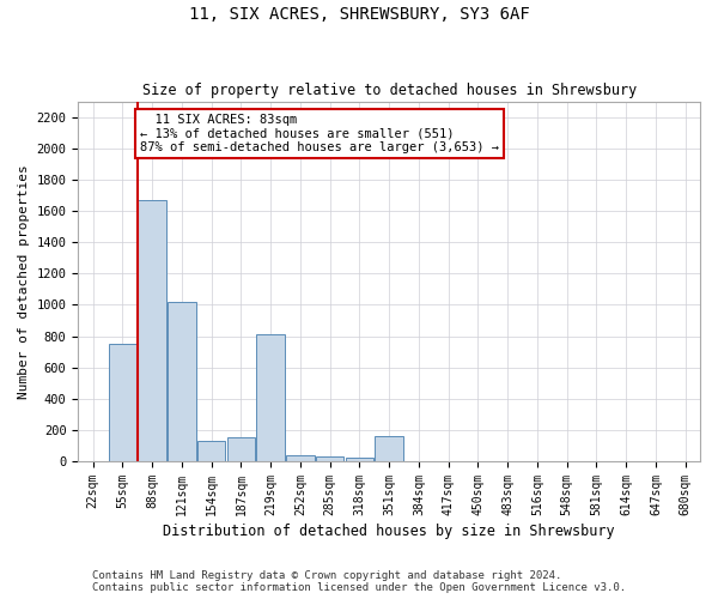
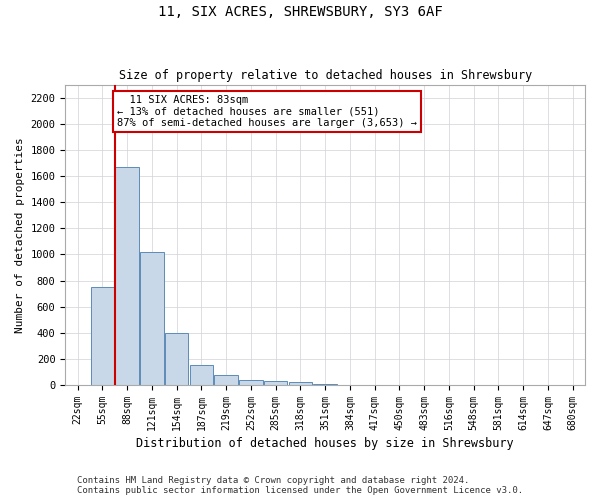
154sqm: 130 -> 400
219sqm: 810 -> 80
351sqm: 160 -> 10
